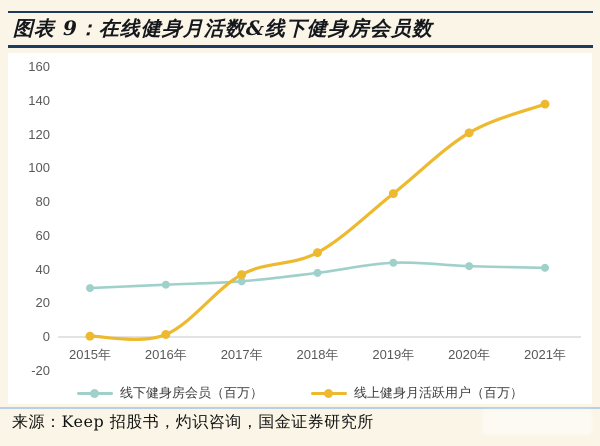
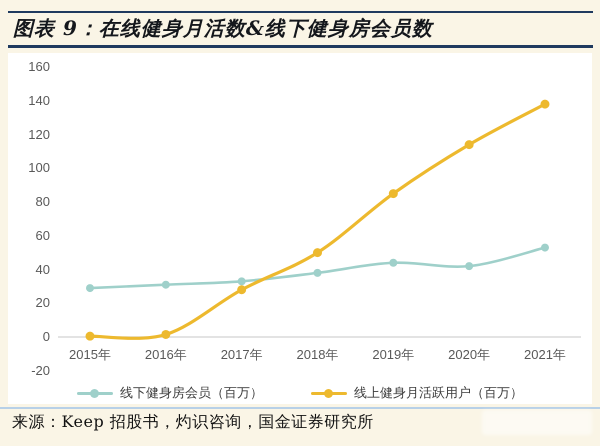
线上健身月活跃用户（百万）/2017年: 37 -> 28
线上健身月活跃用户（百万）/2020年: 121 -> 114
线下健身房会员（百万）/2021年: 41 -> 53
